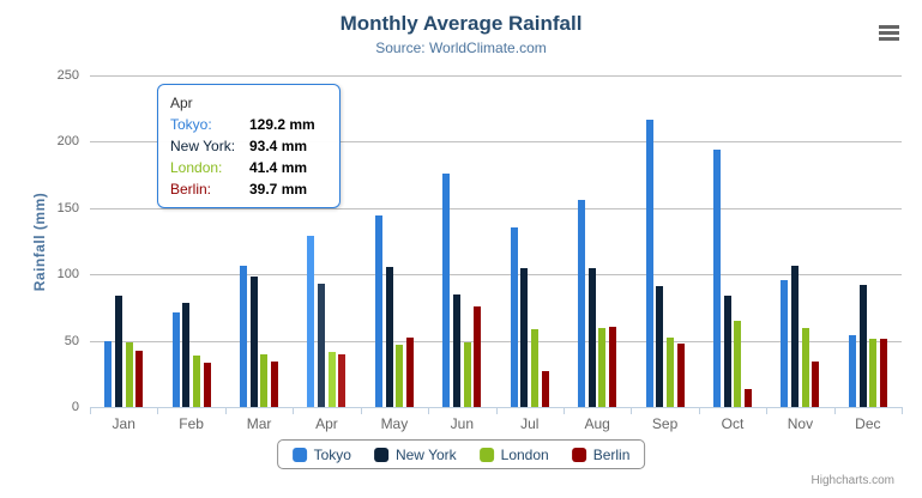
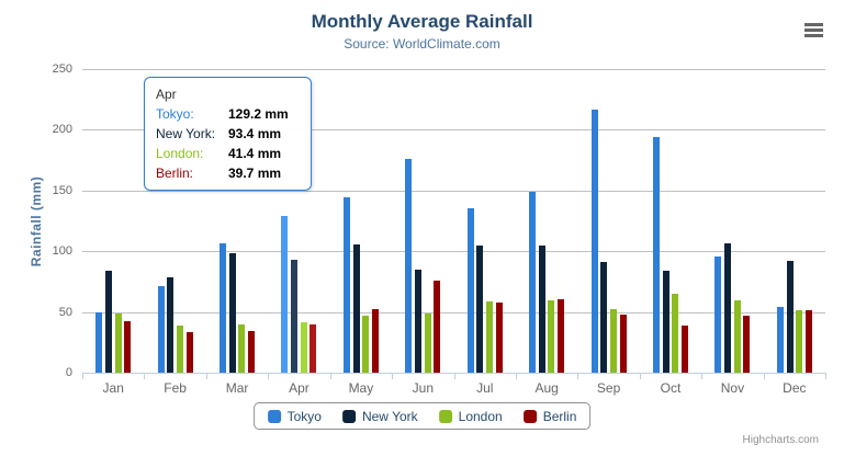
Berlin/Jul: 27 -> 57
Tokyo/Aug: 156 -> 148
Berlin/Oct: 14 -> 39
Berlin/Nov: 34 -> 47
